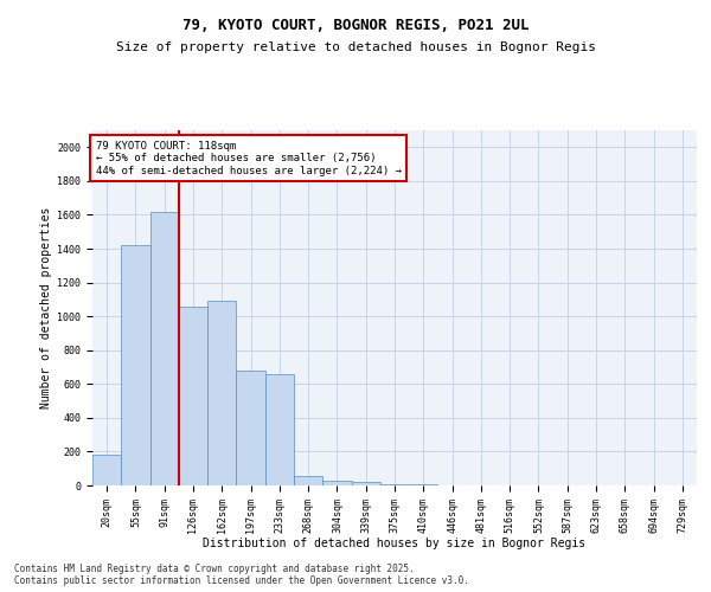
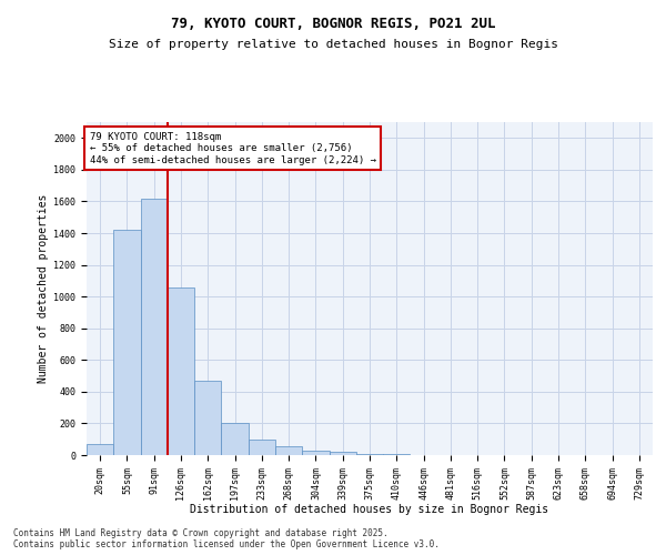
20sqm: 180 -> 70
162sqm: 1090 -> 470
197sqm: 680 -> 200
233sqm: 660 -> 100
